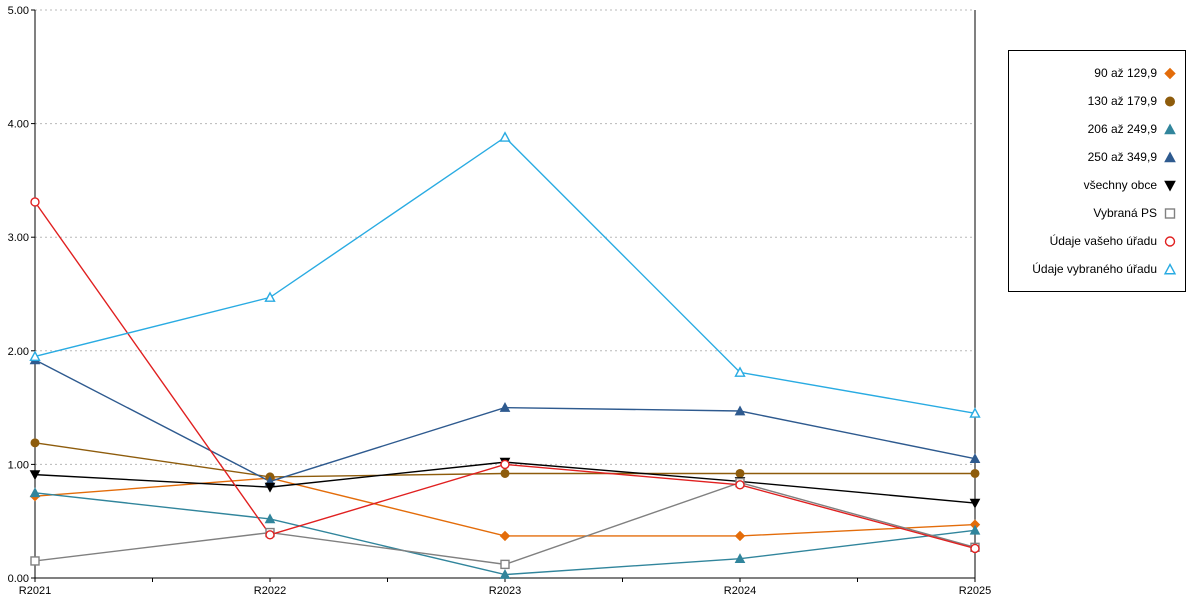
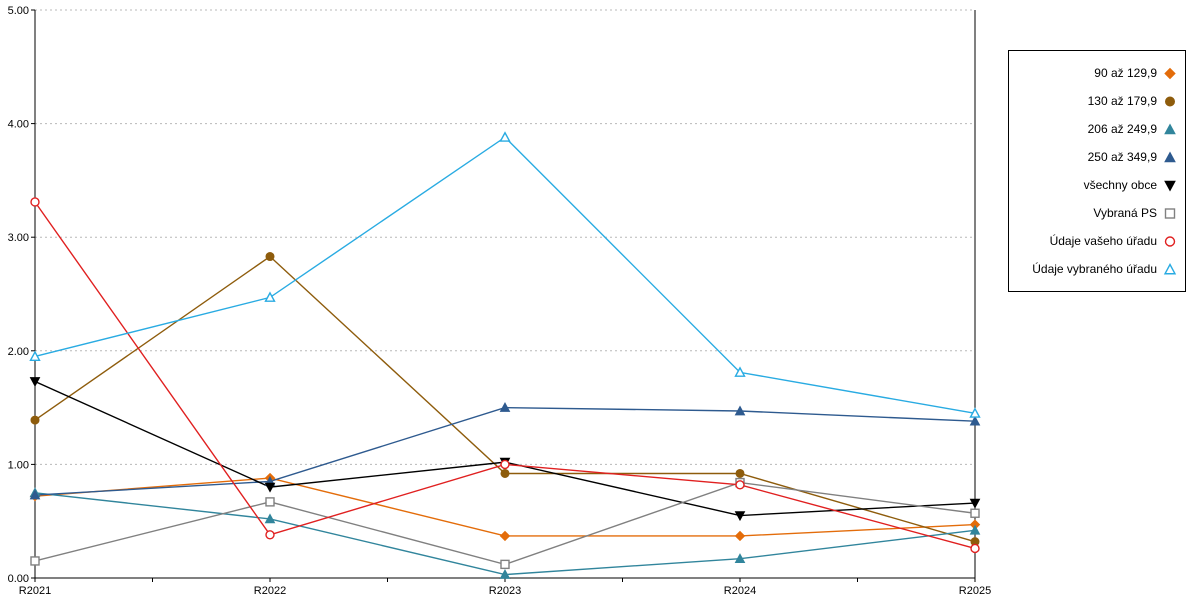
130 až 179,9/R2021: 1.19 -> 1.39
250 až 349,9/R2021: 1.92 -> 0.73
všechny obce/R2021: 0.91 -> 1.73
130 až 179,9/R2022: 0.89 -> 2.83
Vybraná PS/R2022: 0.40 -> 0.67
všechny obce/R2024: 0.85 -> 0.55
130 až 179,9/R2025: 0.92 -> 0.32
250 až 349,9/R2025: 1.05 -> 1.38
Vybraná PS/R2025: 0.27 -> 0.57
